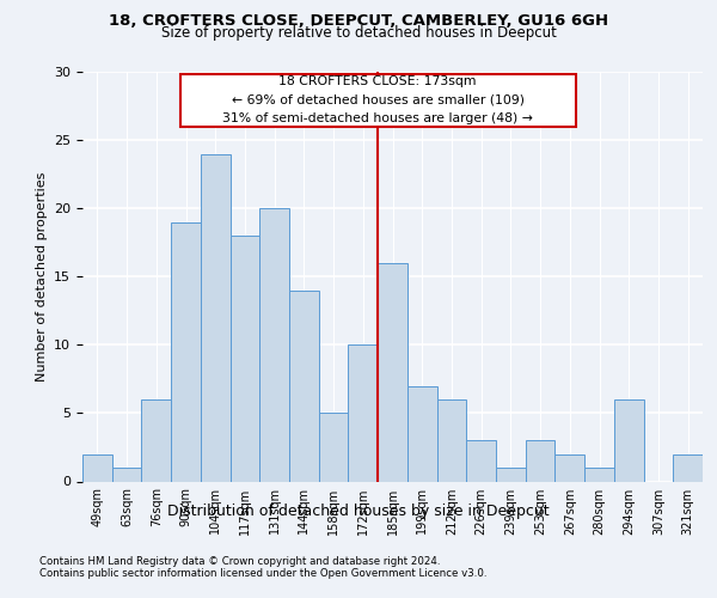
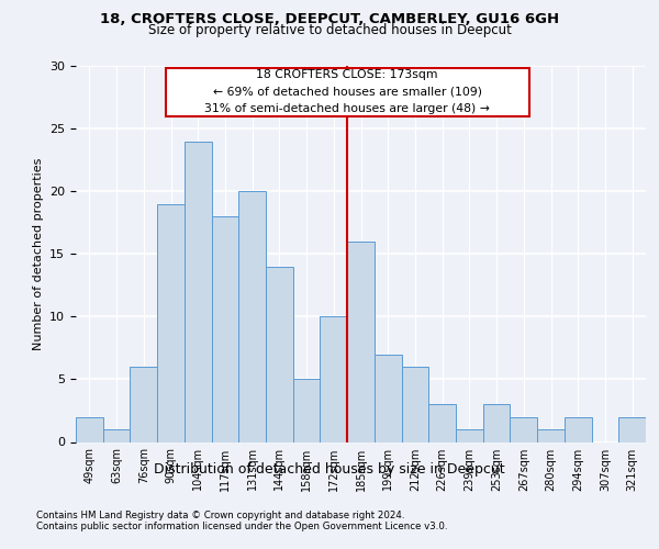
294sqm: 6 -> 2
